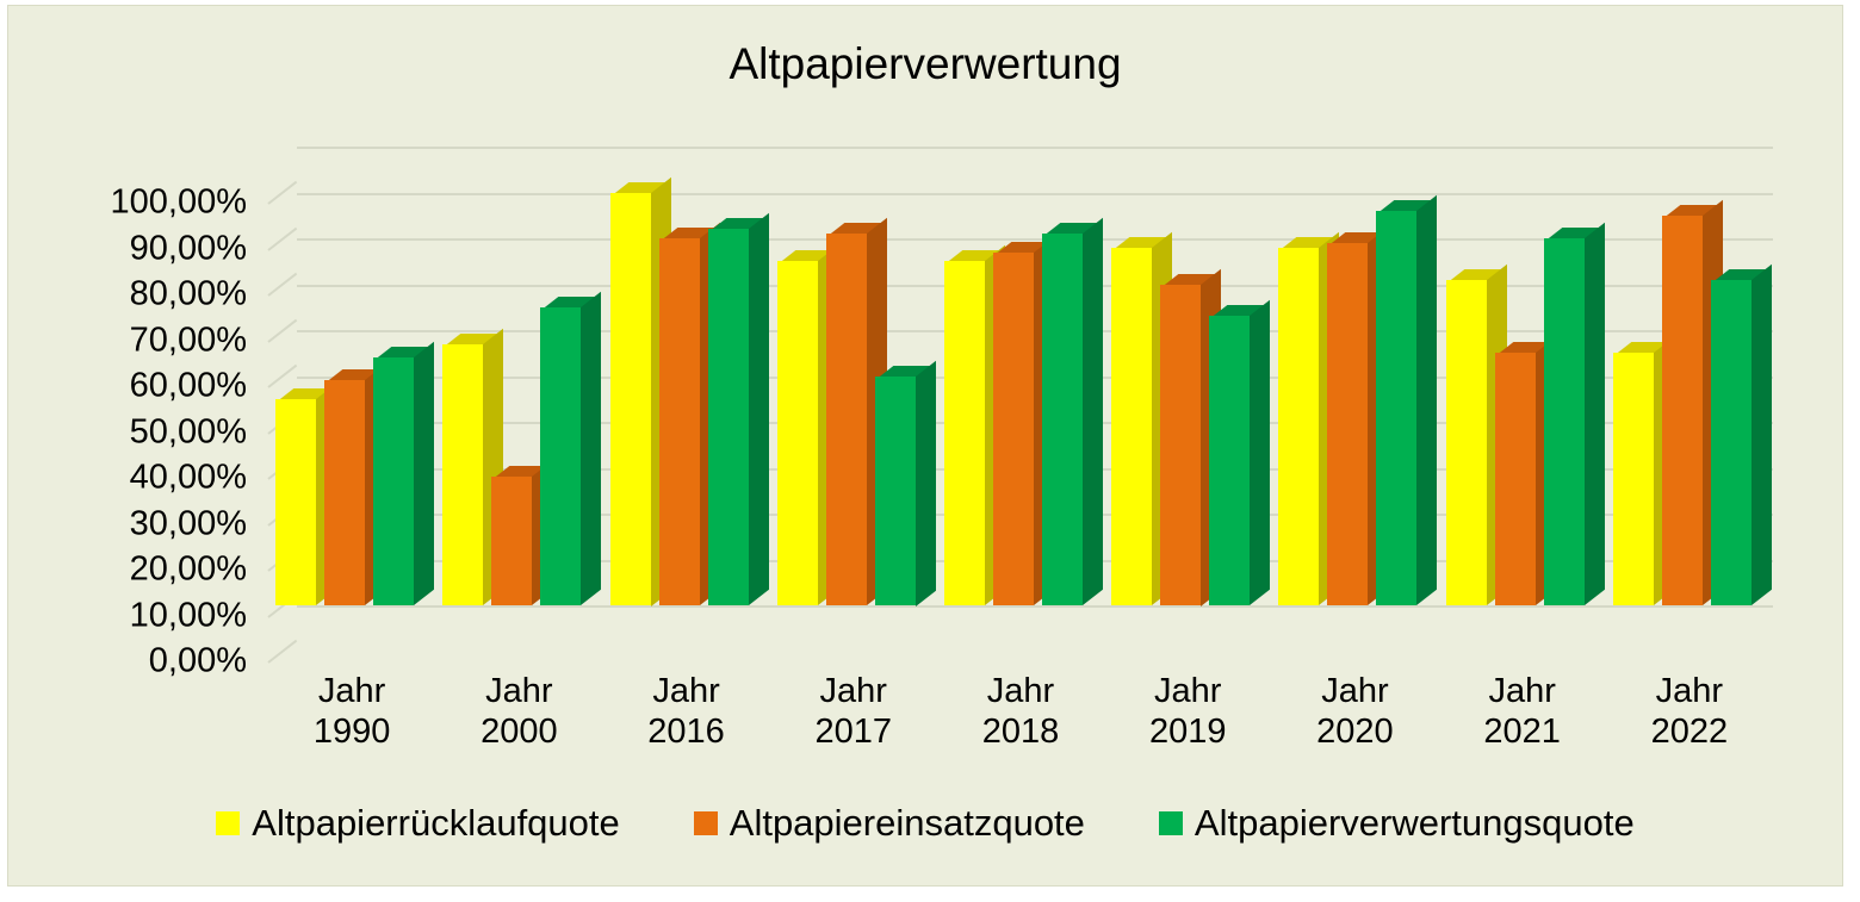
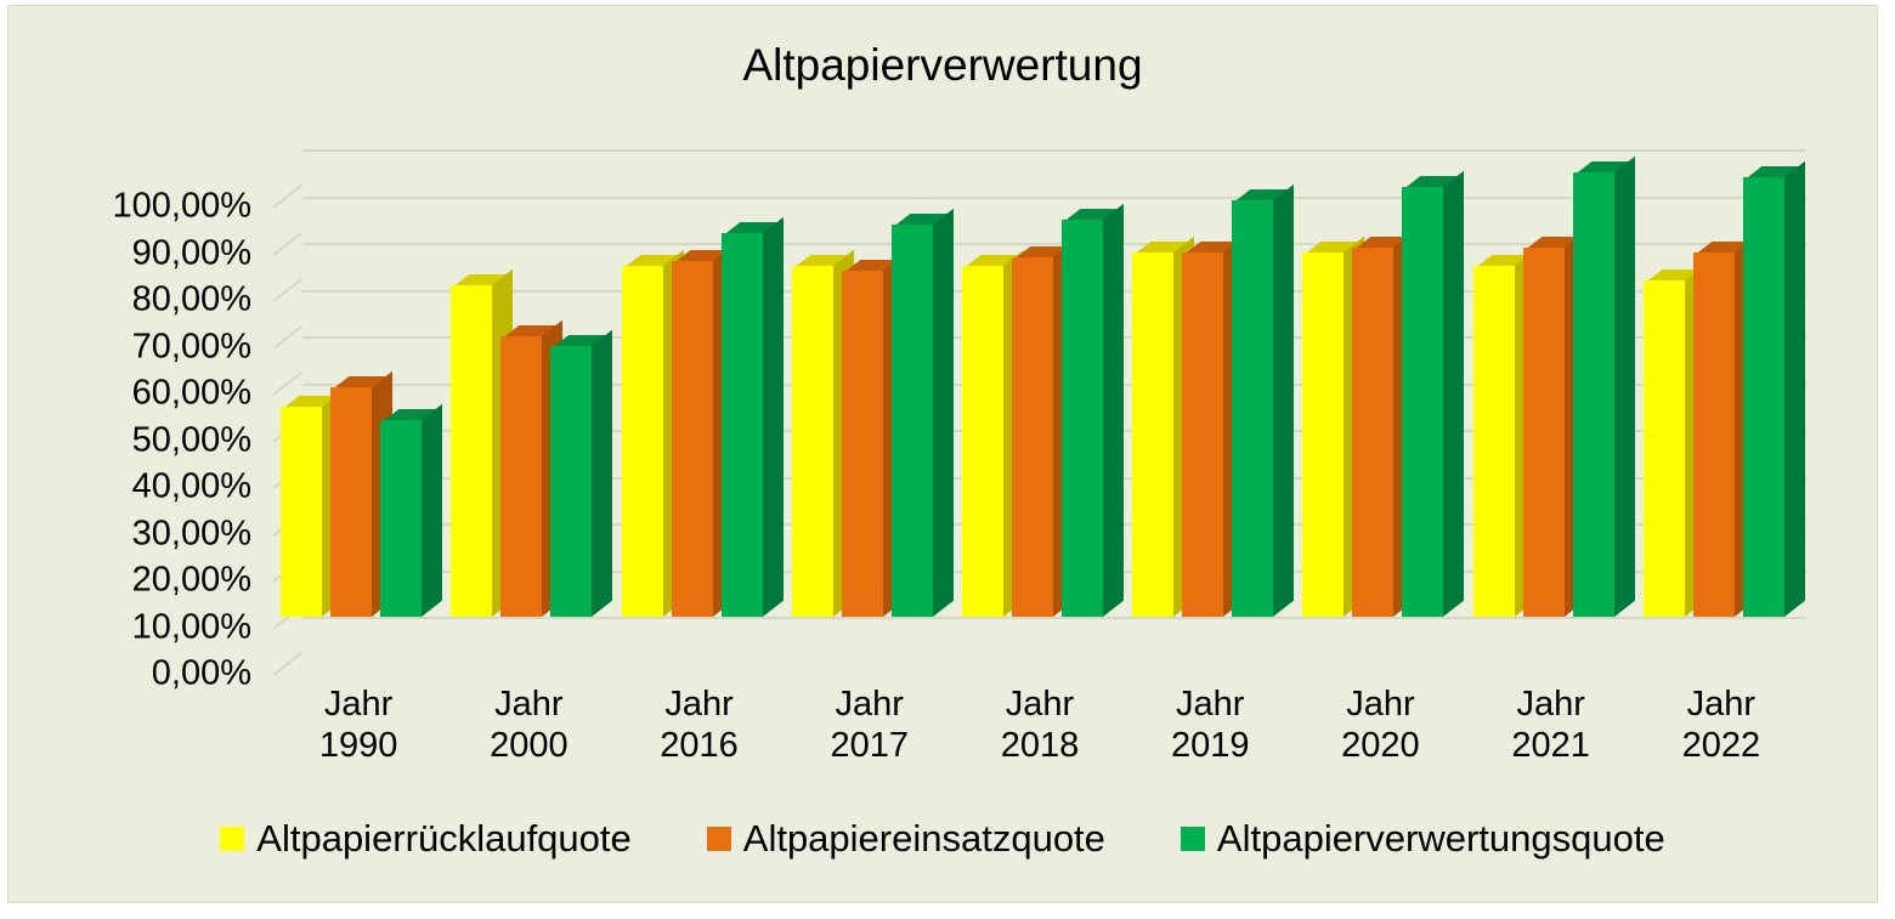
Altpapierverwertungsquote/Jahr 1990: 54% -> 42%
Altpapierrücklaufquote/Jahr 2000: 57% -> 71%
Altpapiereinsatzquote/Jahr 2000: 28% -> 60%
Altpapierverwertungsquote/Jahr 2000: 65% -> 58%
Altpapierrücklaufquote/Jahr 2016: 90% -> 75%
Altpapiereinsatzquote/Jahr 2016: 80% -> 76%
Altpapiereinsatzquote/Jahr 2017: 81% -> 74%
Altpapierverwertungsquote/Jahr 2017: 50% -> 84%
Altpapierverwertungsquote/Jahr 2018: 81% -> 85%
Altpapiereinsatzquote/Jahr 2019: 70% -> 78%
Altpapierverwertungsquote/Jahr 2019: 63% -> 89%
Altpapierverwertungsquote/Jahr 2020: 86% -> 92%
Altpapierrücklaufquote/Jahr 2021: 71% -> 75%
Altpapiereinsatzquote/Jahr 2021: 55% -> 79%
Altpapierverwertungsquote/Jahr 2021: 80% -> 95%
Altpapierrücklaufquote/Jahr 2022: 55% -> 72%
Altpapiereinsatzquote/Jahr 2022: 85% -> 78%
Altpapierverwertungsquote/Jahr 2022: 71% -> 94%
